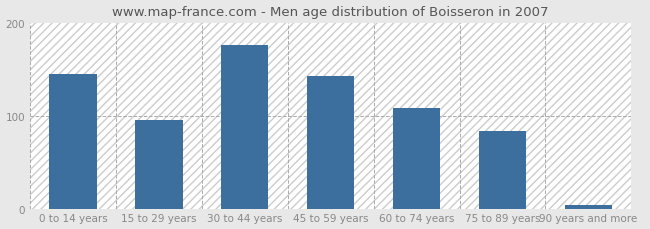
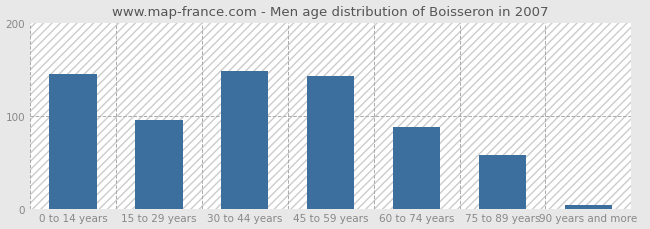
30 to 44 years: 176 -> 148
60 to 74 years: 108 -> 88
75 to 89 years: 84 -> 58
